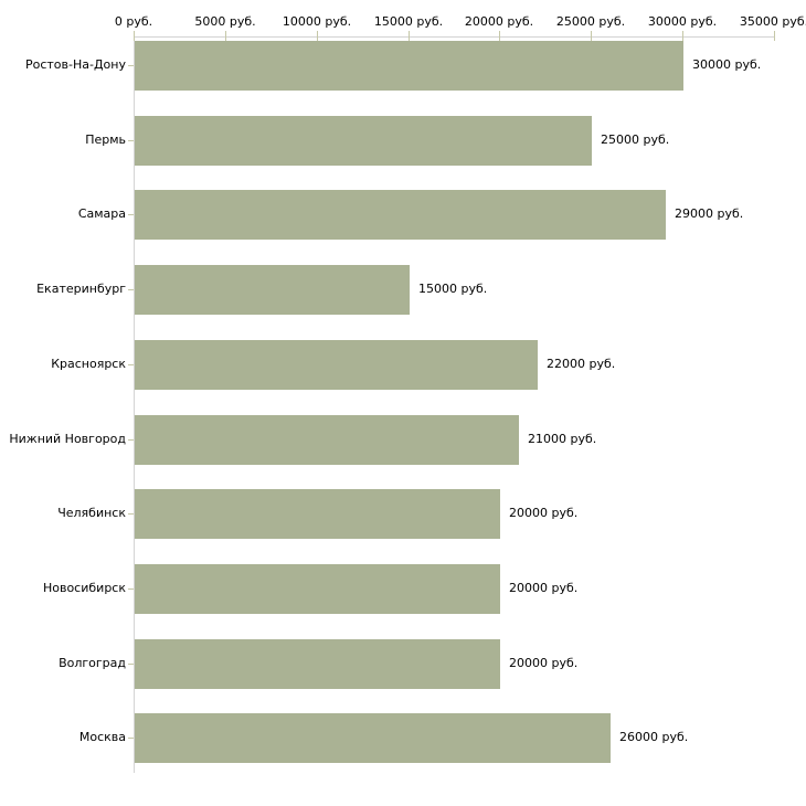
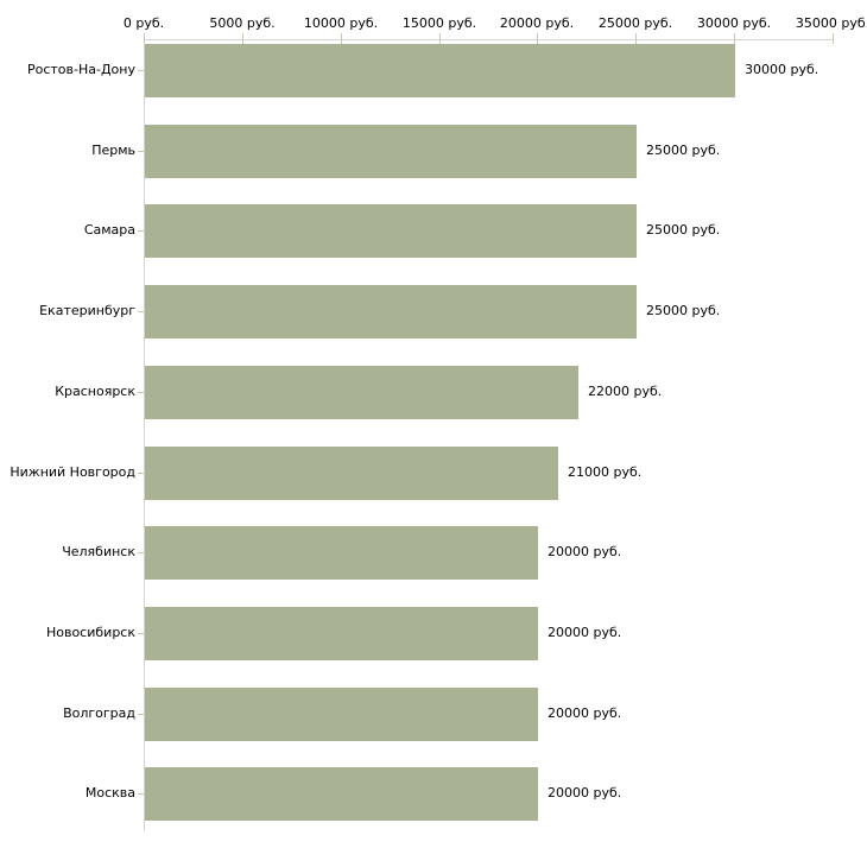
Самара: 29000 -> 25000
Екатеринбург: 15000 -> 25000
Москва: 26000 -> 20000
